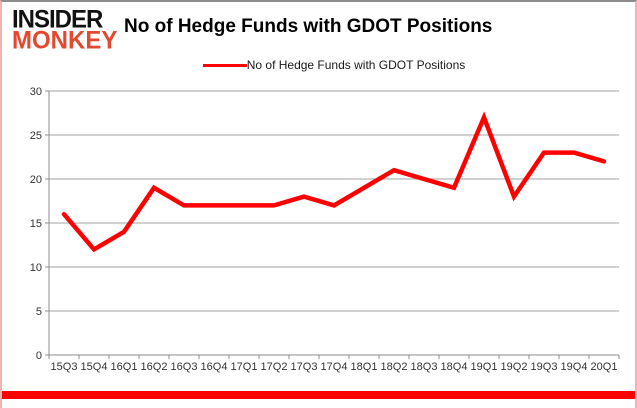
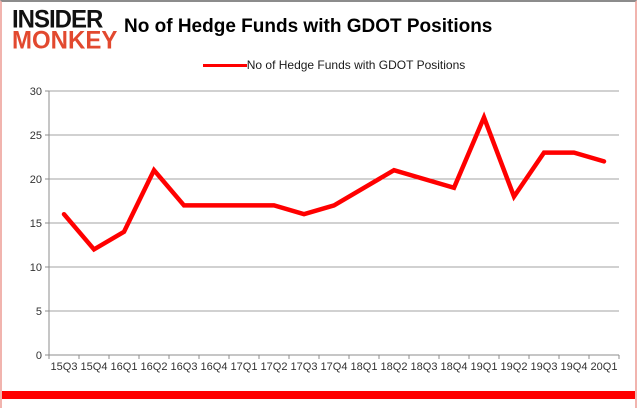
16Q2: 19 -> 21
17Q3: 18 -> 16
